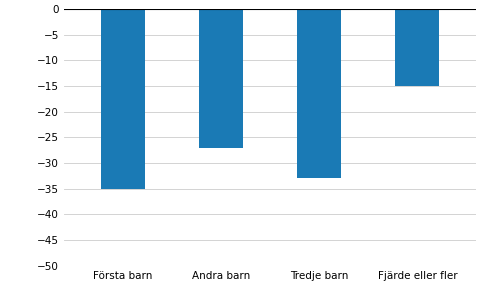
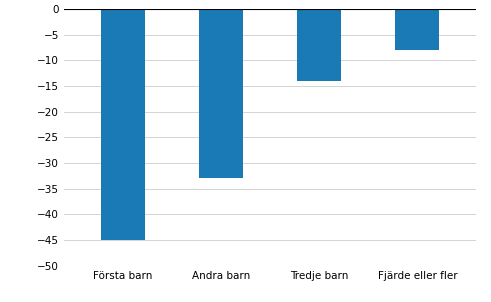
Första barn: -35 -> -45
Andra barn: -27 -> -33
Tredje barn: -33 -> -14
Fjärde eller fler: -15 -> -8
